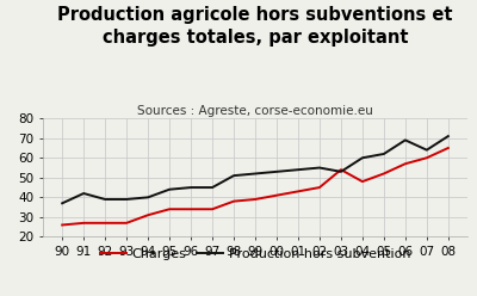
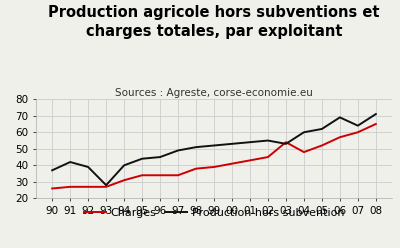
Production hors subvention/93: 39 -> 28
Production hors subvention/97: 45 -> 49
